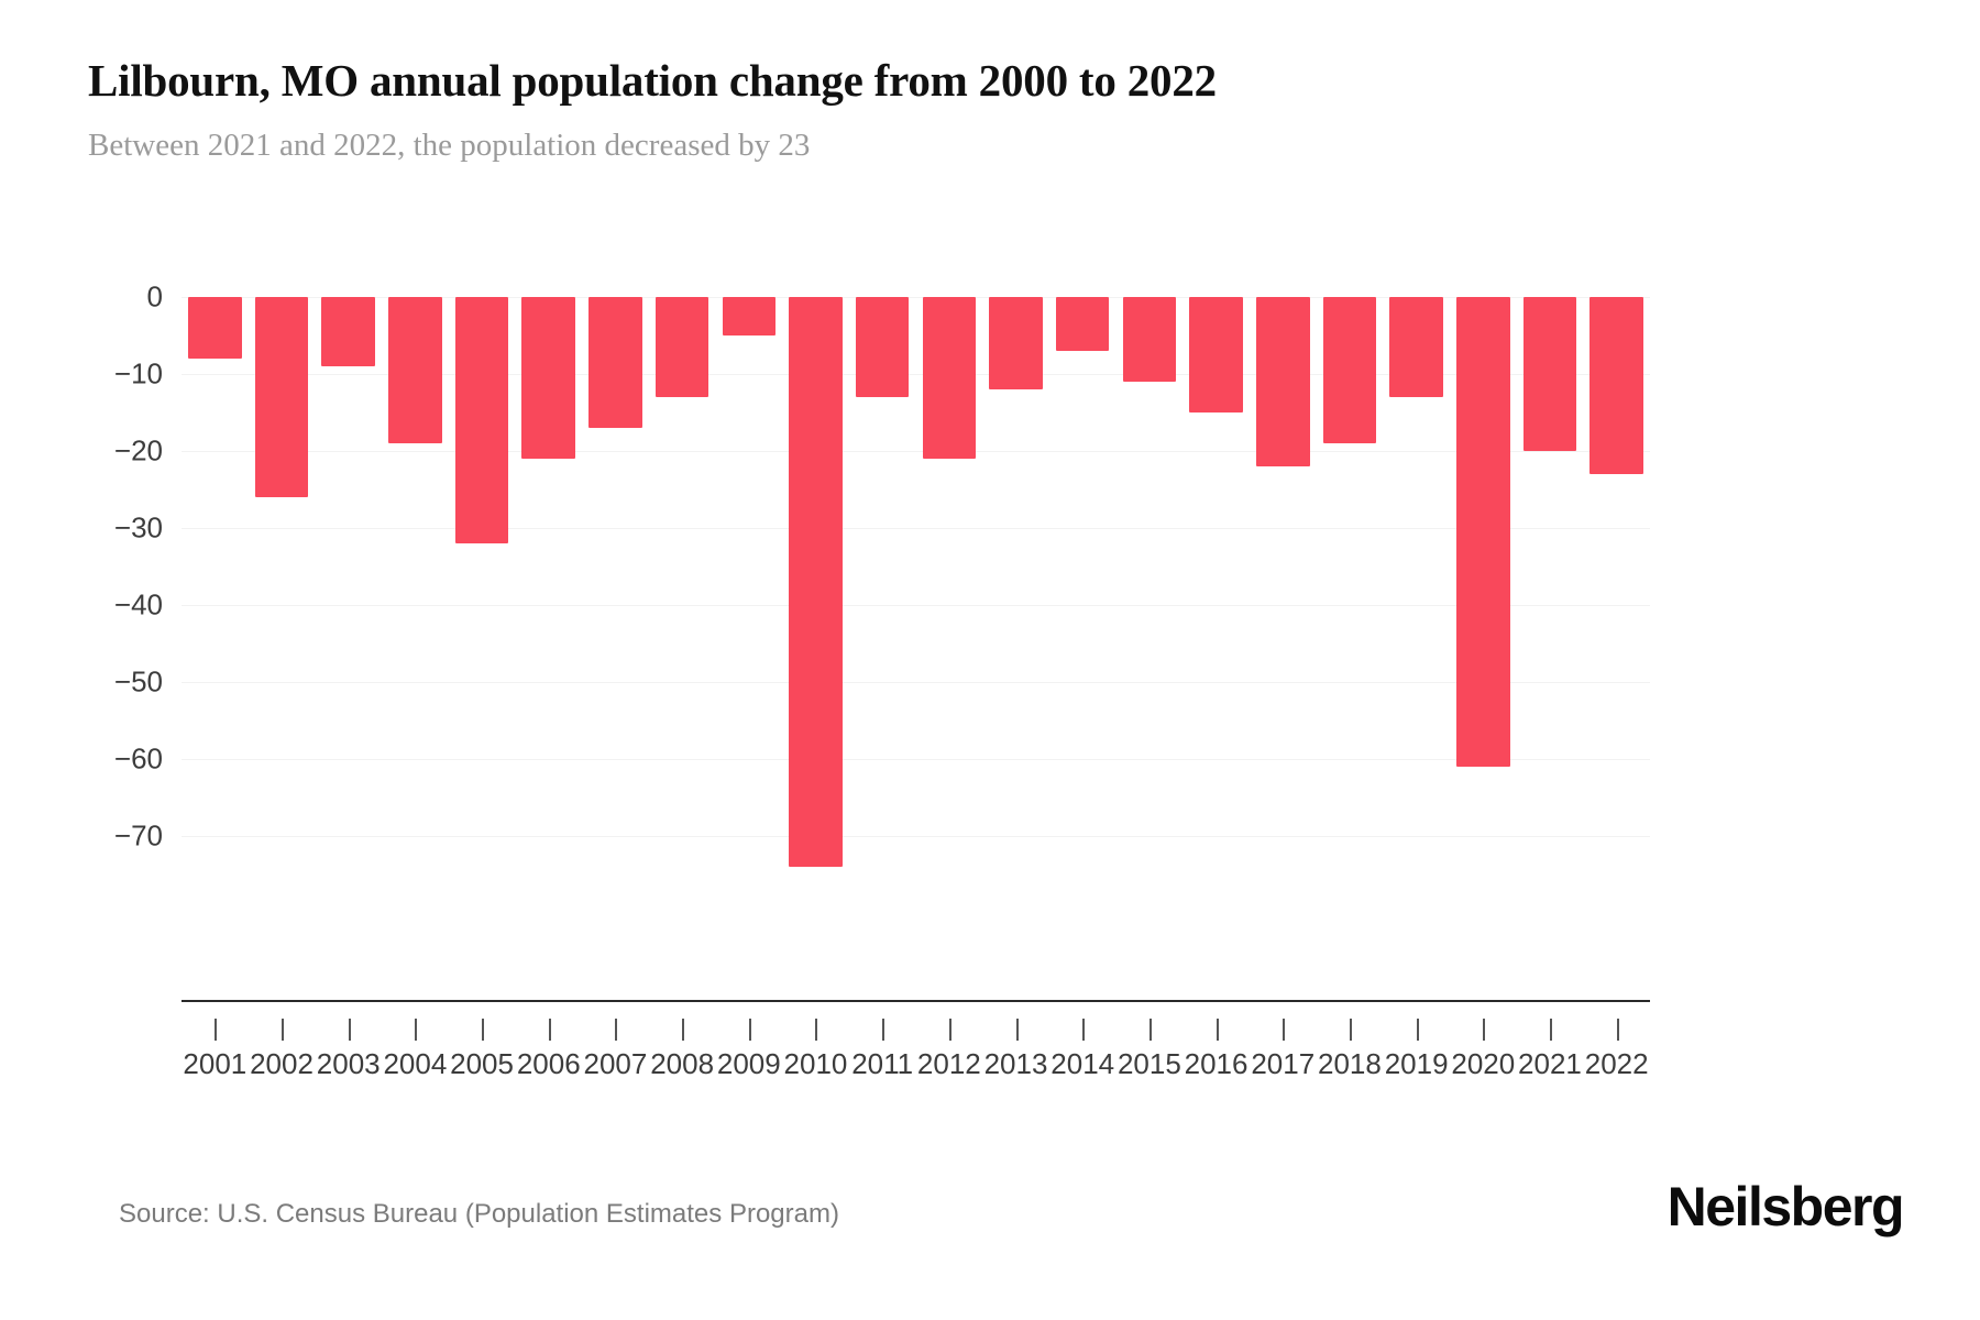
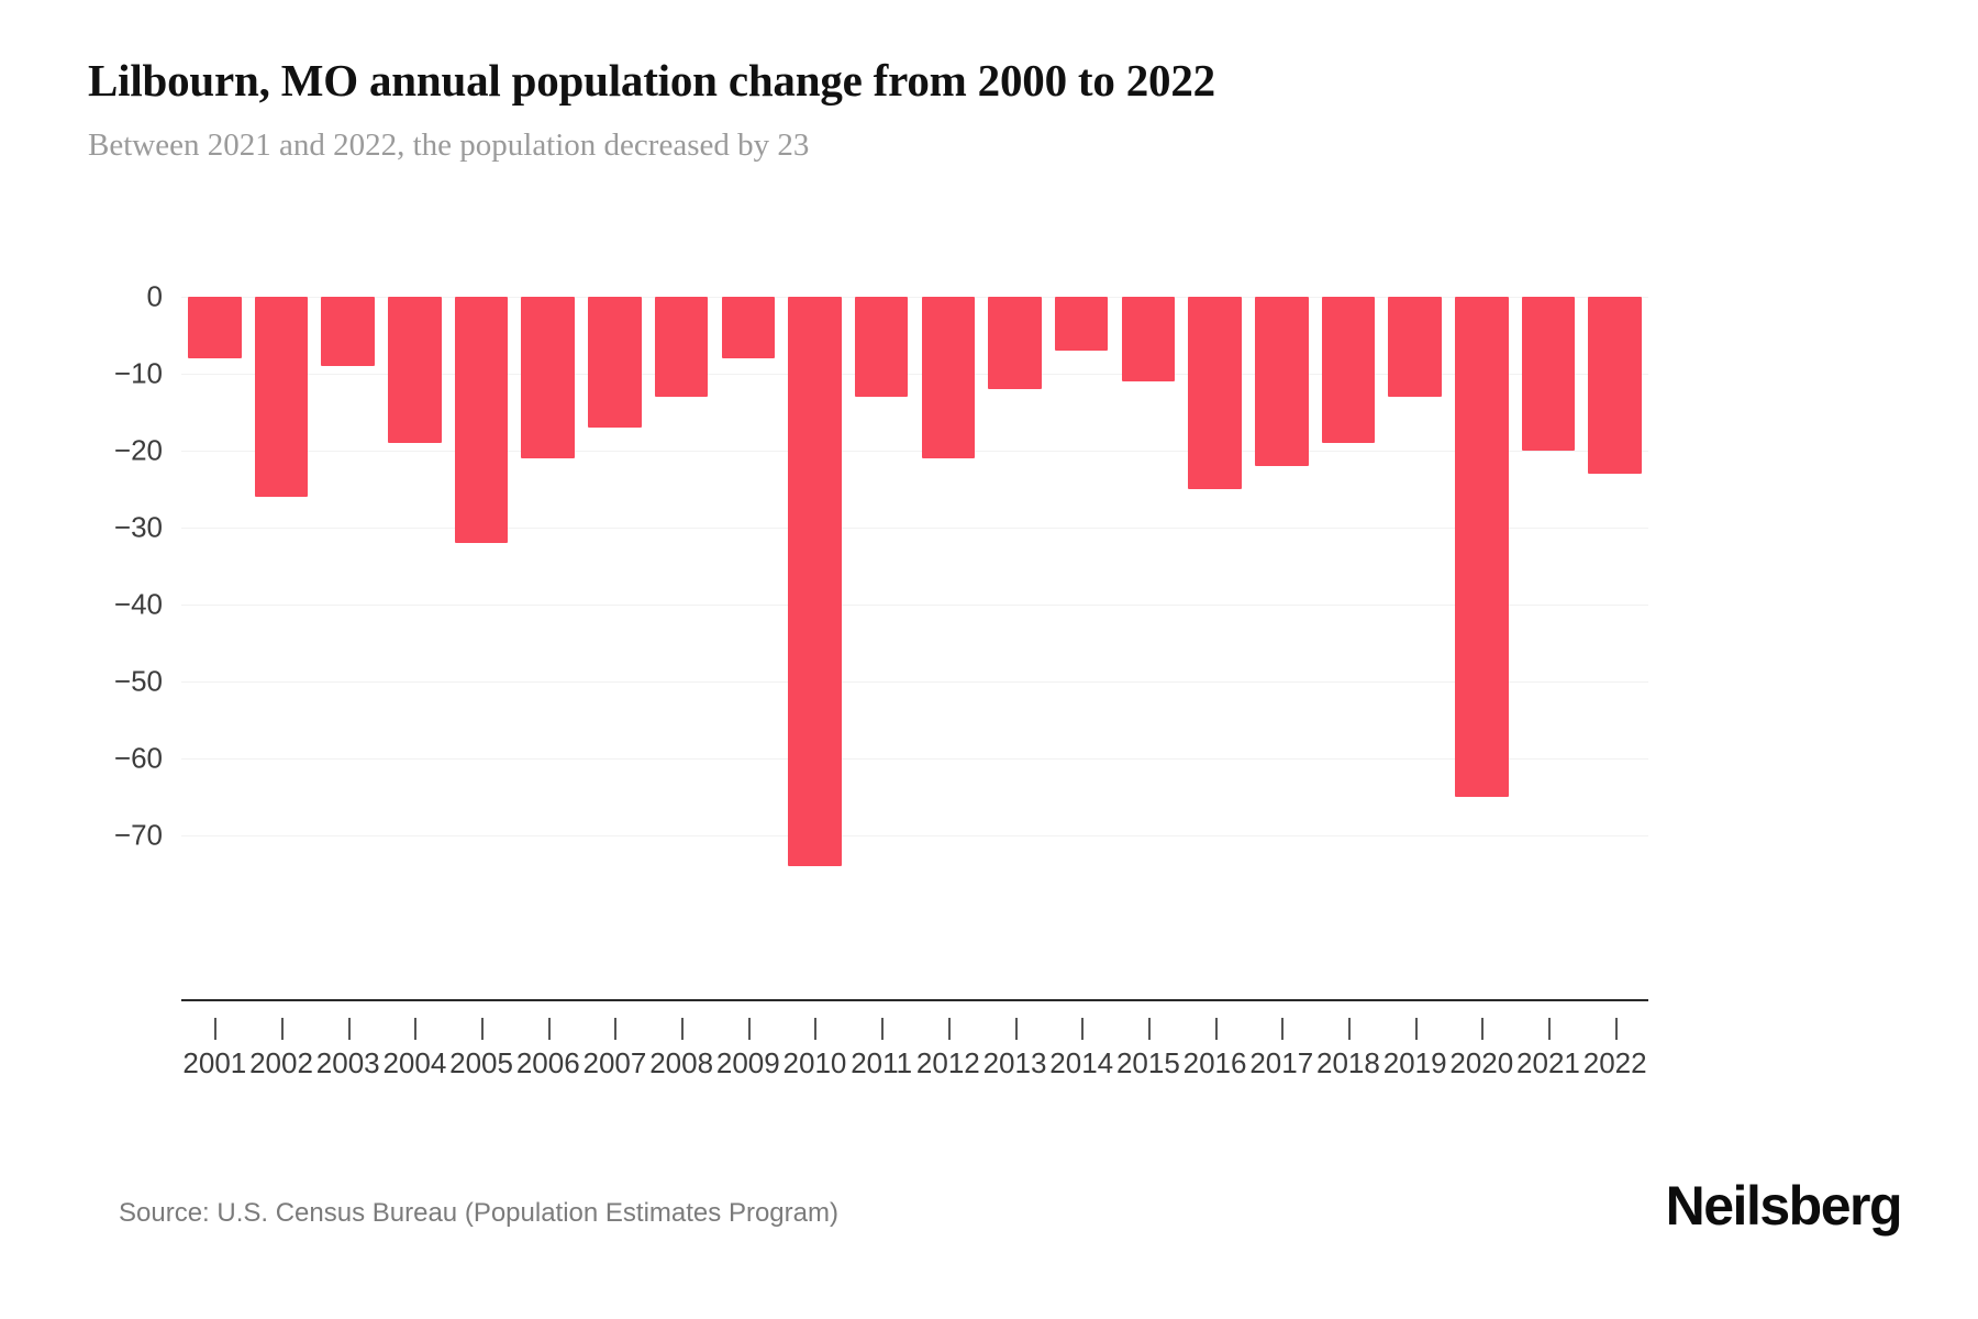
2009: -5 -> -8
2016: -15 -> -25
2020: -61 -> -65
